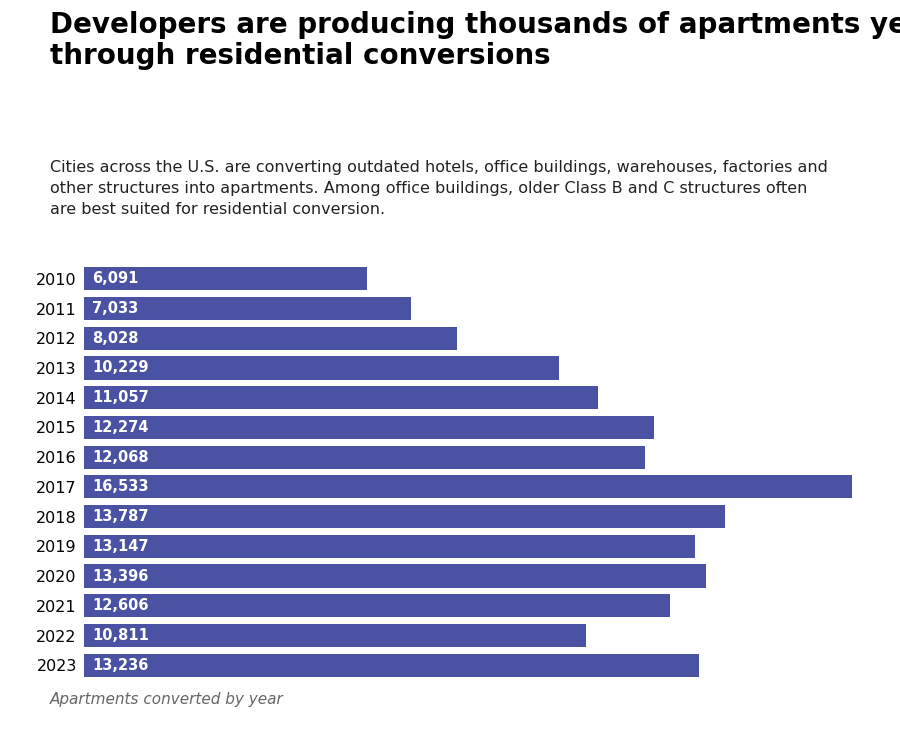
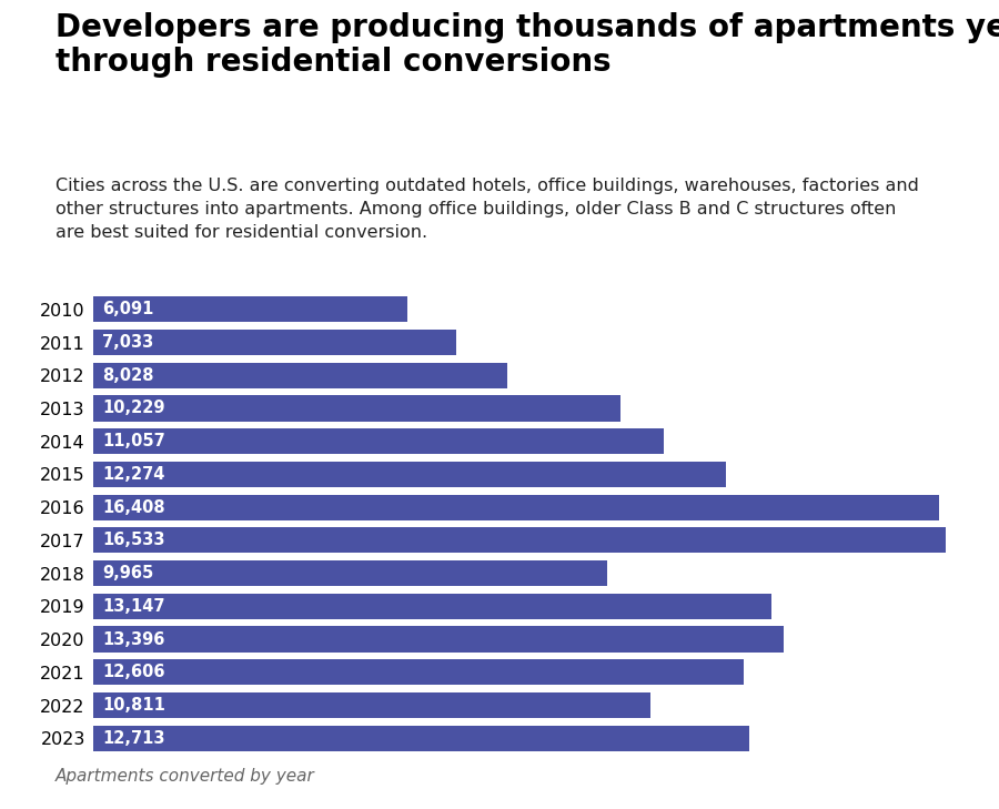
2016: 12,068 -> 16,408
2018: 13,787 -> 9,965
2023: 13,236 -> 12,713
